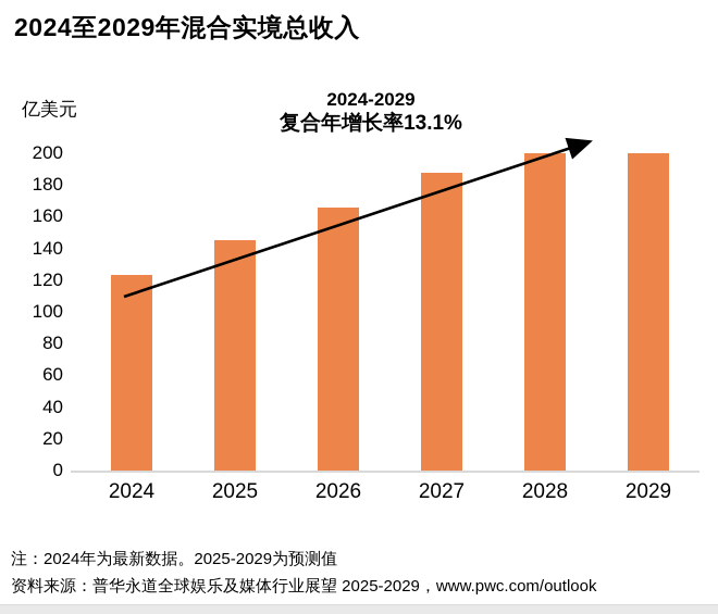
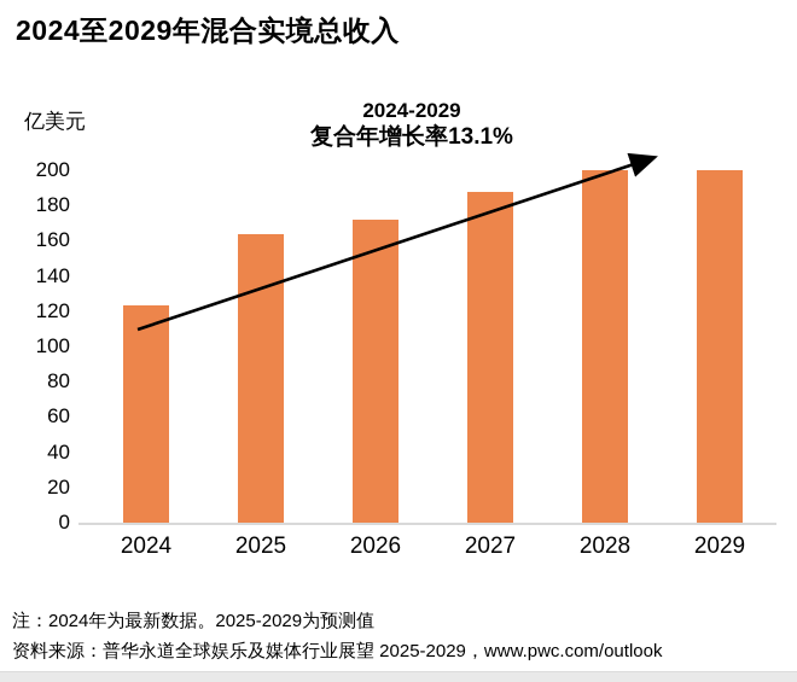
2025: 145 -> 164
2026: 166 -> 172
